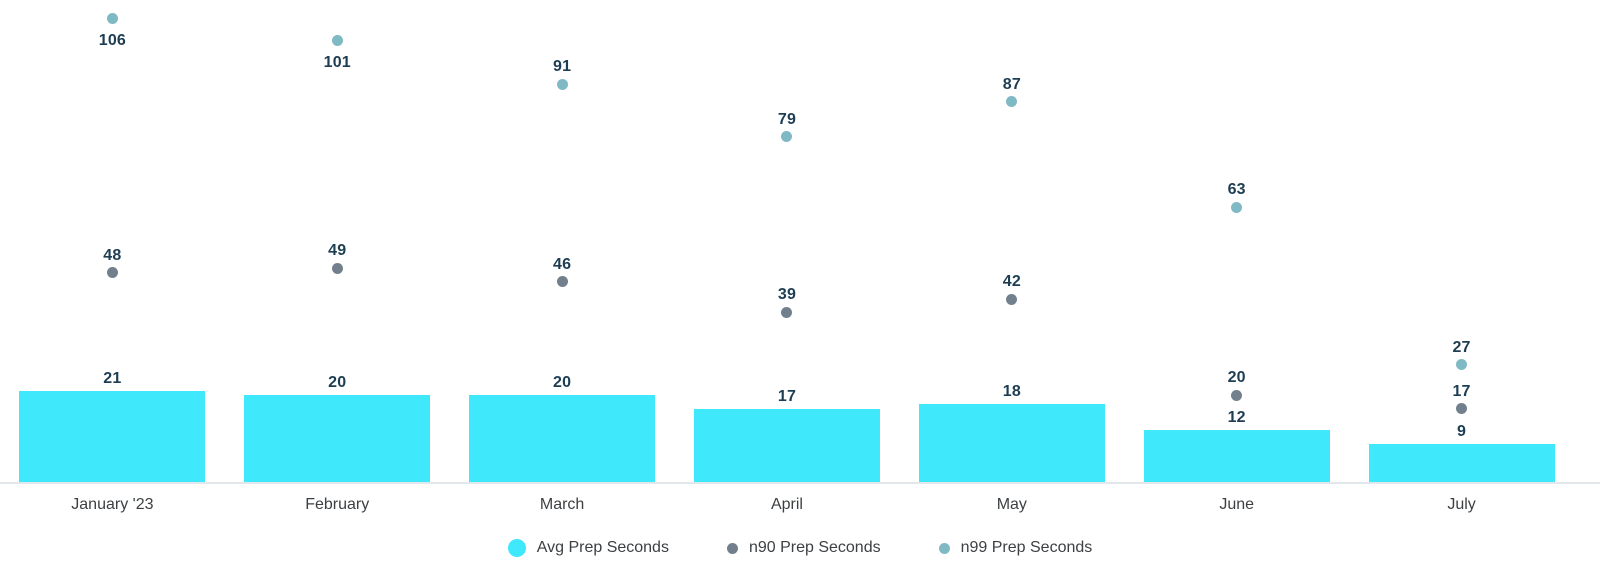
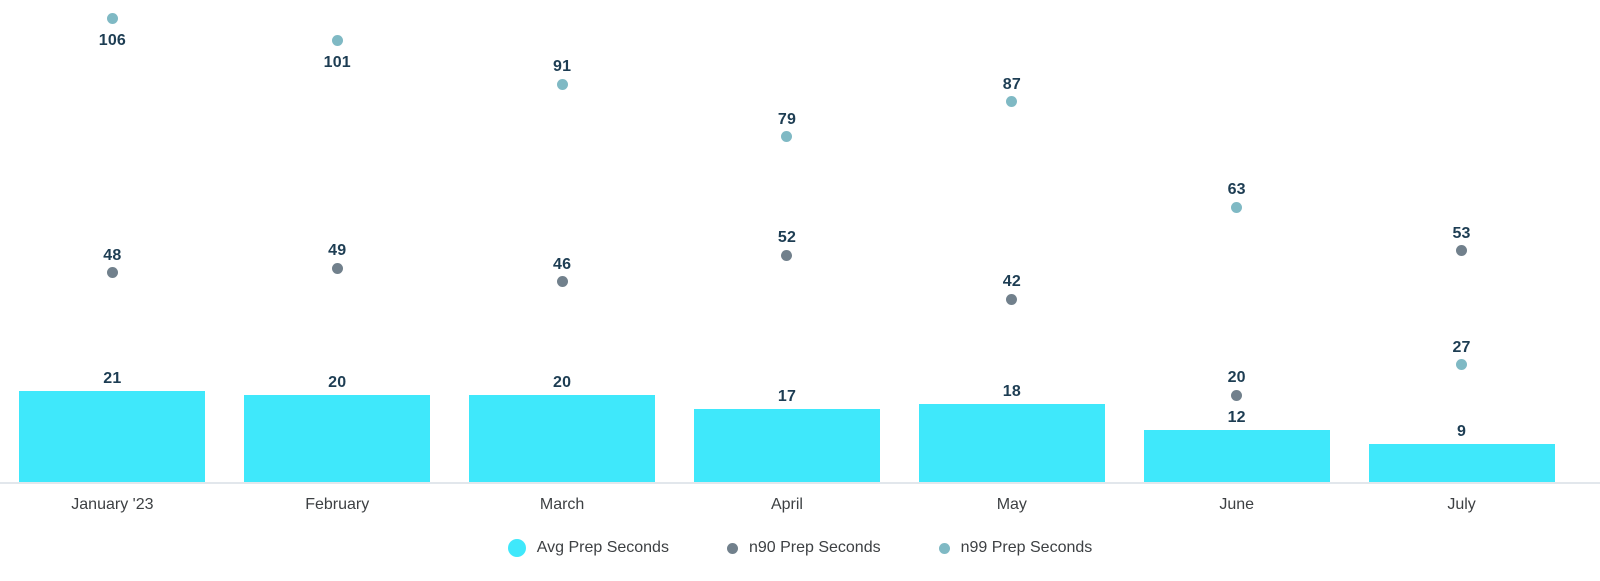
n90 Prep Seconds/April: 39 -> 52
n90 Prep Seconds/July: 17 -> 53
